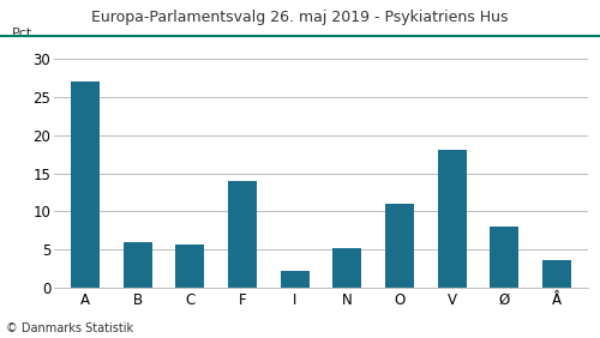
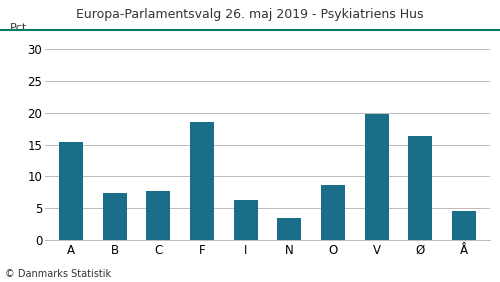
A: 27.0 -> 15.4
B: 6.0 -> 7.4
C: 5.7 -> 7.6
F: 14.0 -> 18.6
I: 2.2 -> 6.2
N: 5.2 -> 3.4
O: 11.0 -> 8.6
V: 18.0 -> 19.8
Ø: 8.0 -> 16.4
Å: 3.5 -> 4.6
